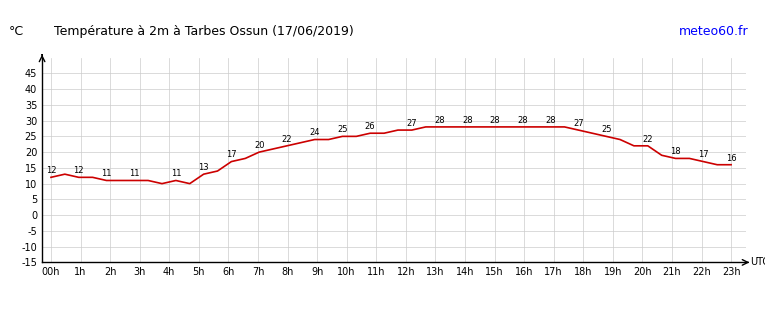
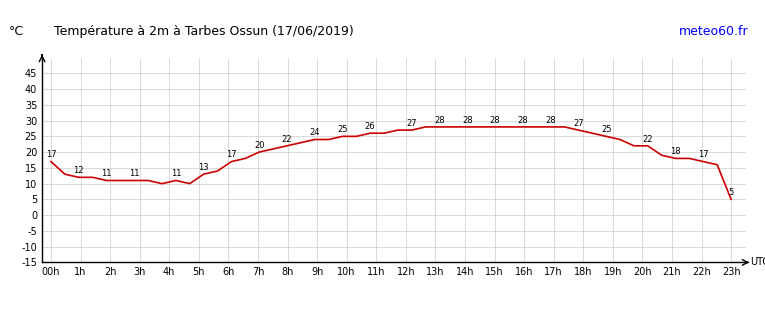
00h: 12 -> 17
23h: 16 -> 5
